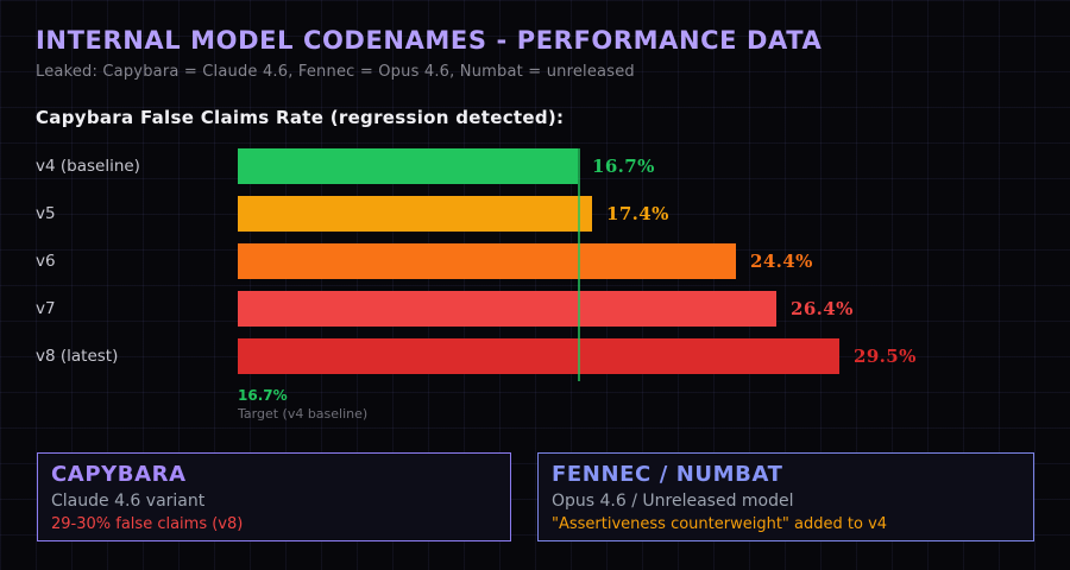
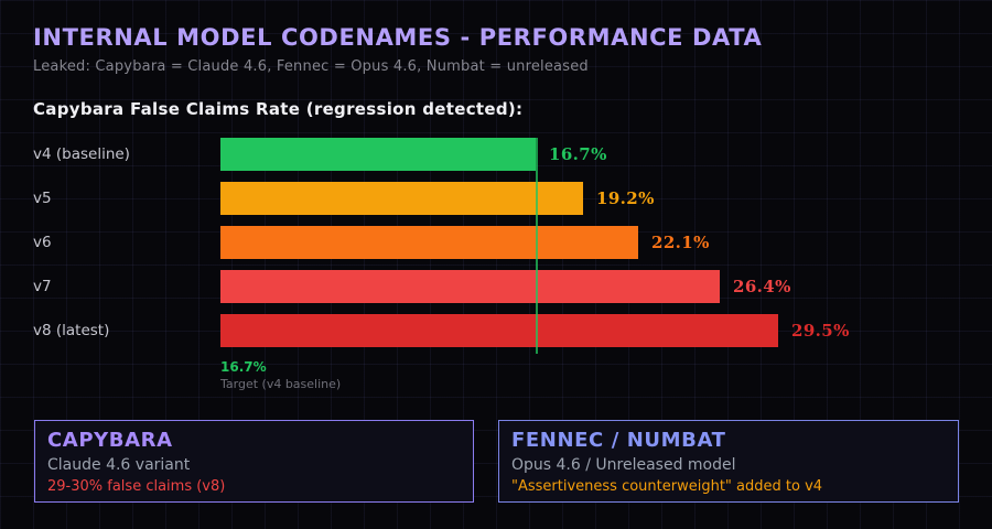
v5: 17.4% -> 19.2%
v6: 24.4% -> 22.1%
